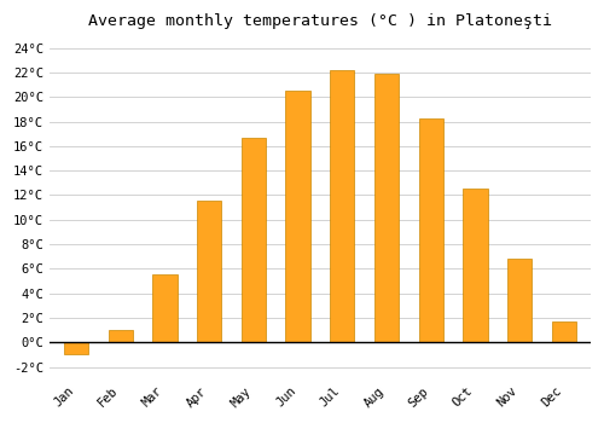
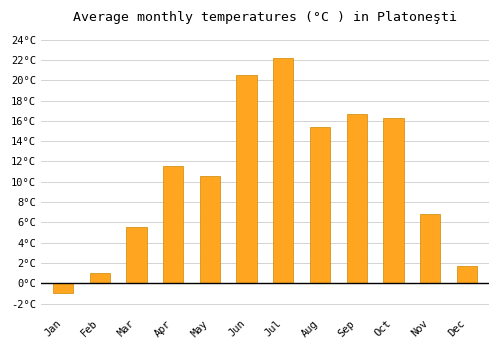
May: 16.7°C -> 10.6°C
Aug: 21.9°C -> 15.4°C
Sep: 18.2°C -> 16.7°C
Oct: 12.5°C -> 16.3°C
